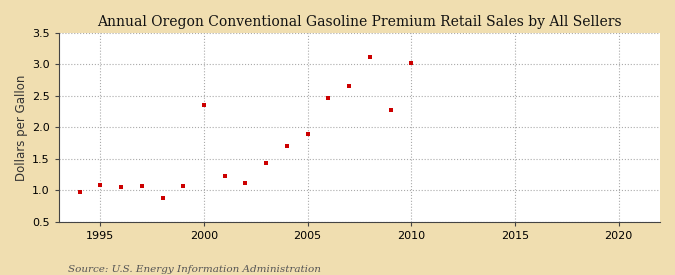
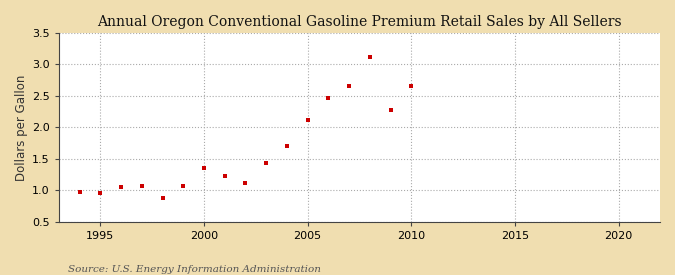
1995: 1.08 -> 0.95
2000: 2.36 -> 1.35
2005: 1.90 -> 2.12
2010: 3.02 -> 2.65
